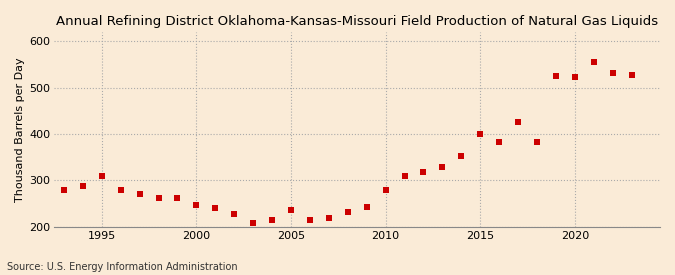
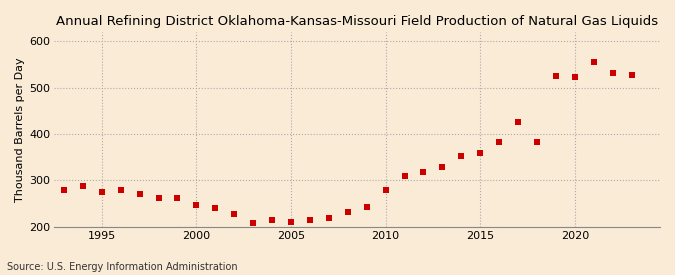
1995: 310 -> 275
2005: 235 -> 210
2015: 400 -> 358
